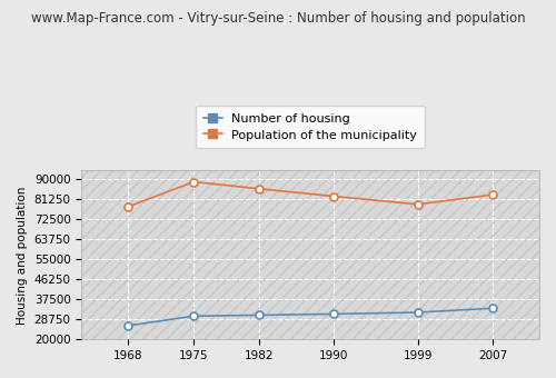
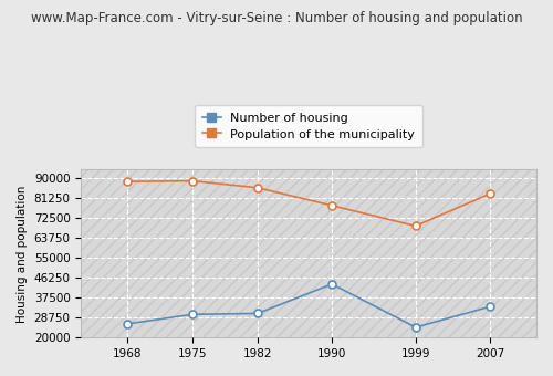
Population of the municipality/1968: 78000 -> 88500
Number of housing/1990: 31100 -> 43500
Population of the municipality/1990: 82500 -> 78000
Number of housing/1999: 31800 -> 24500
Population of the municipality/1999: 79000 -> 69000
